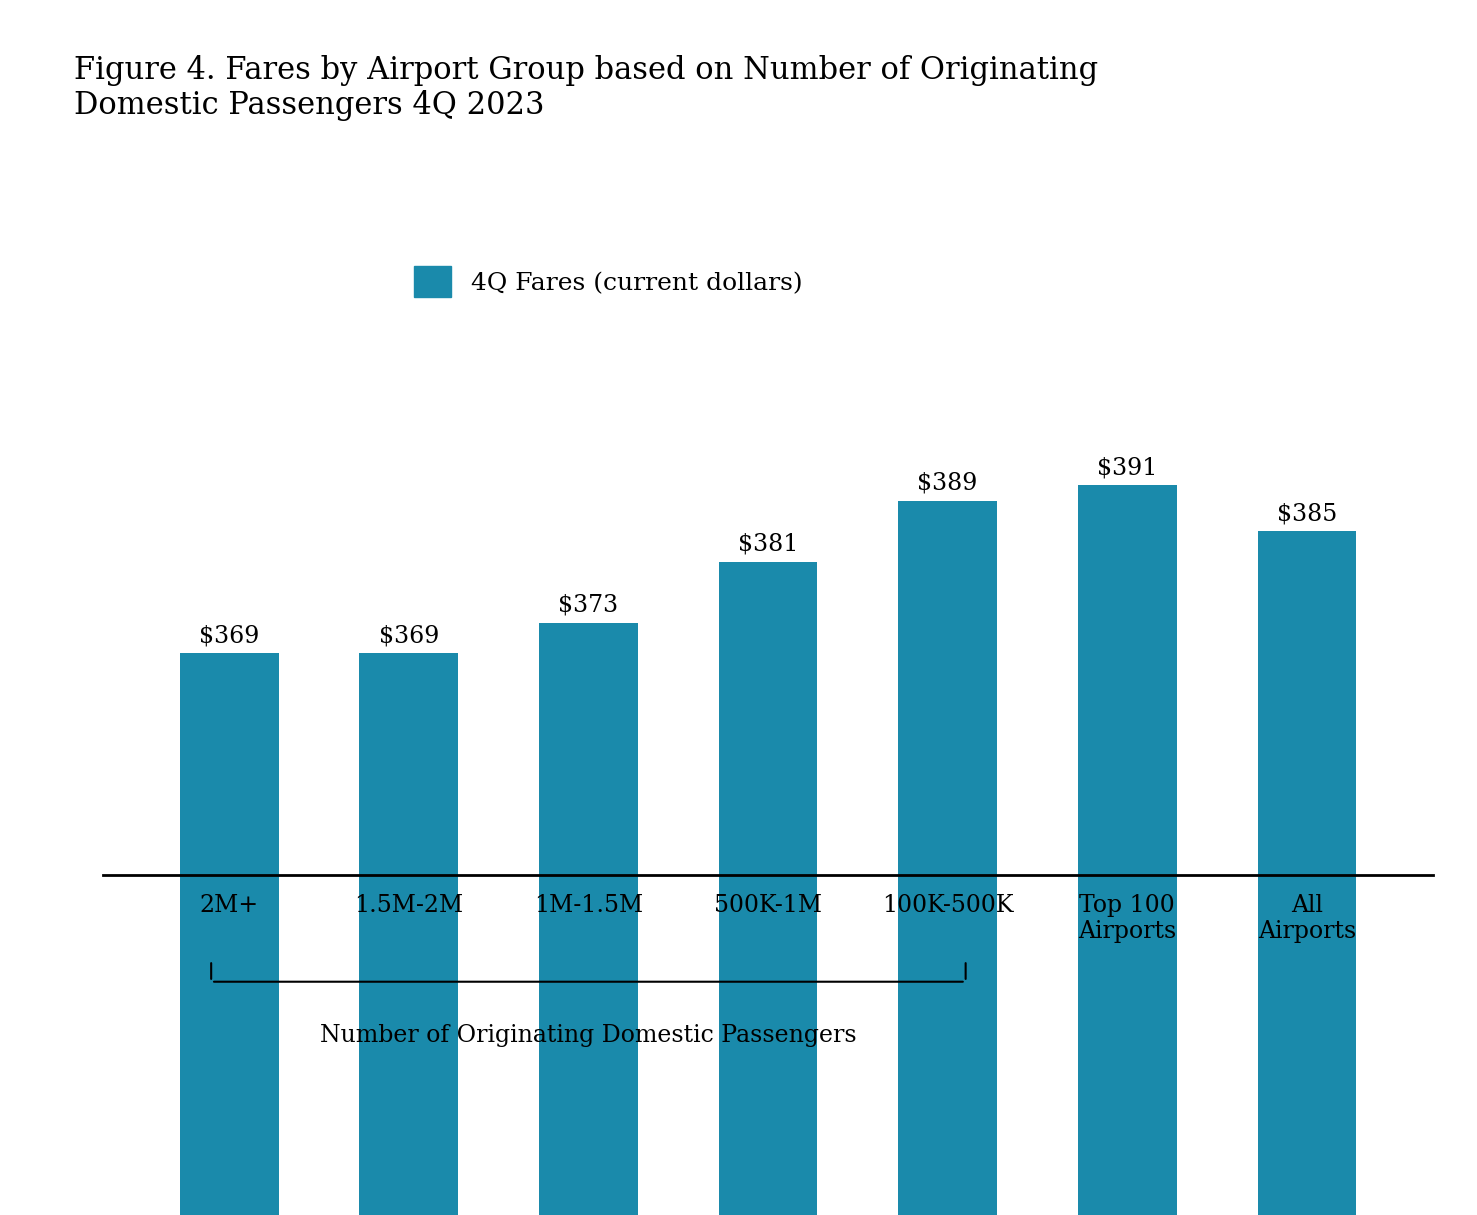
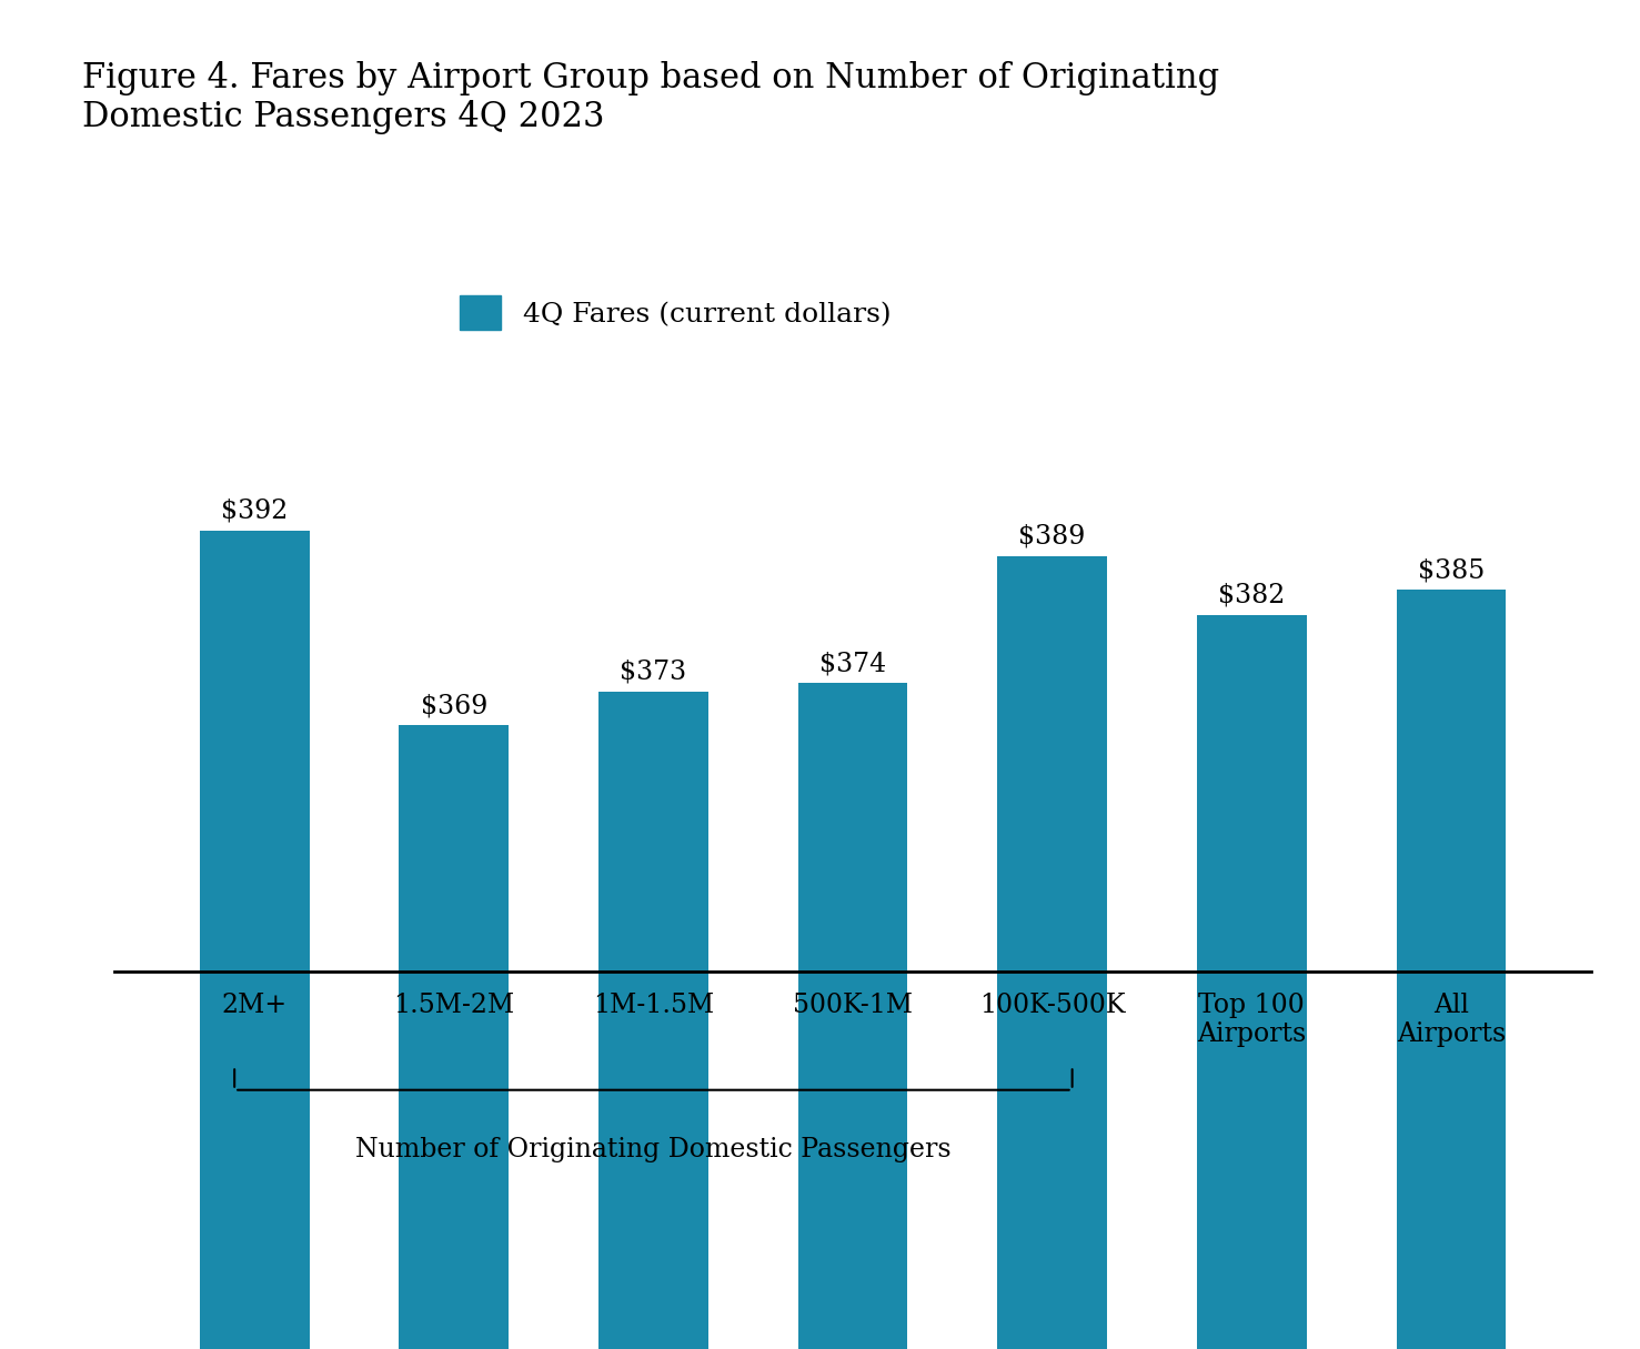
2M+: $369 -> $392
500K-1M: $381 -> $374
Top 100 Airports: $391 -> $382
